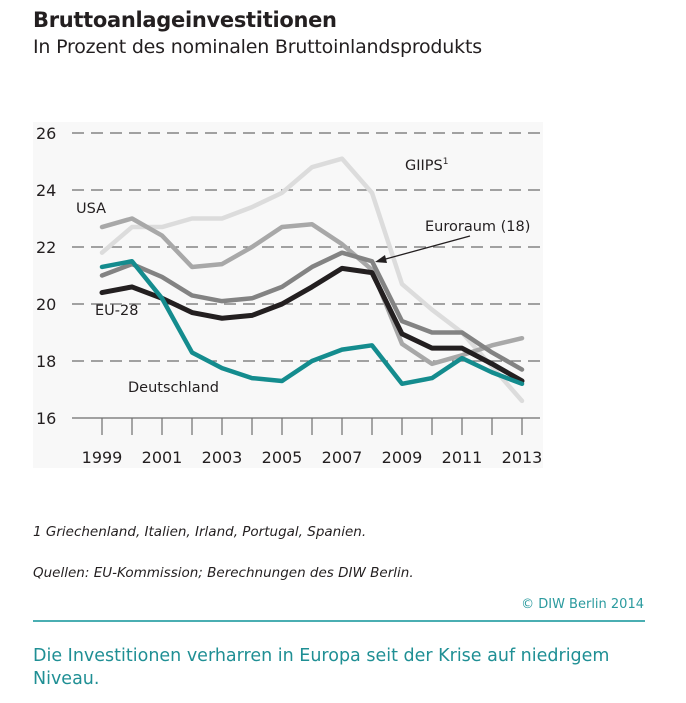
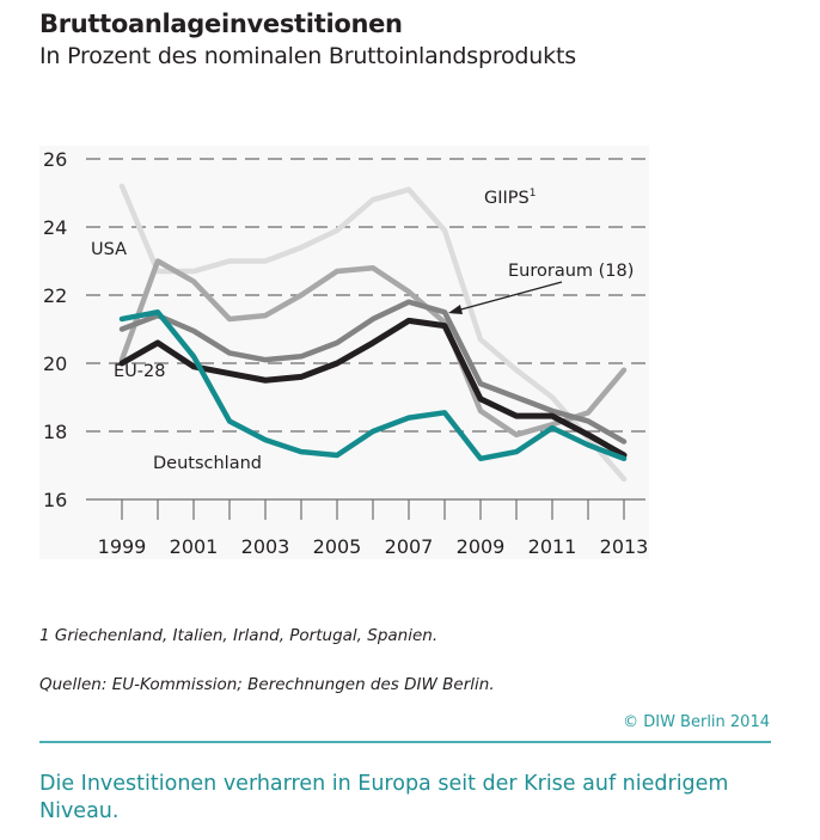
GIIPS/1999: 21.8 -> 25.2
USA/1999: 22.7 -> 20.1
EU-28/1999: 20.4 -> 20.0
EU-28/2001: 20.2 -> 19.9
Euroraum (18)/2011: 19.0 -> 18.6
USA/2013: 18.8 -> 19.8
